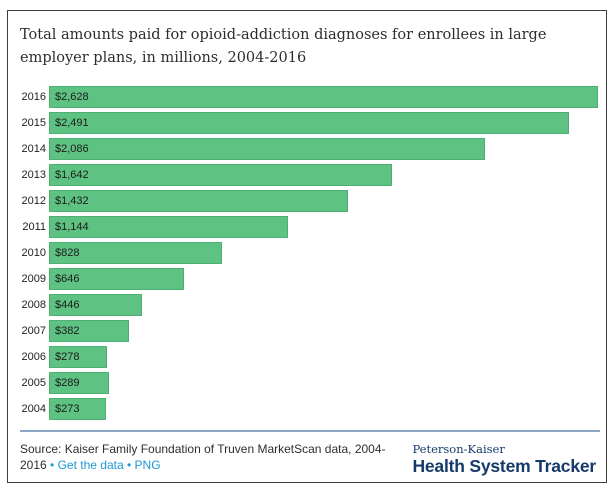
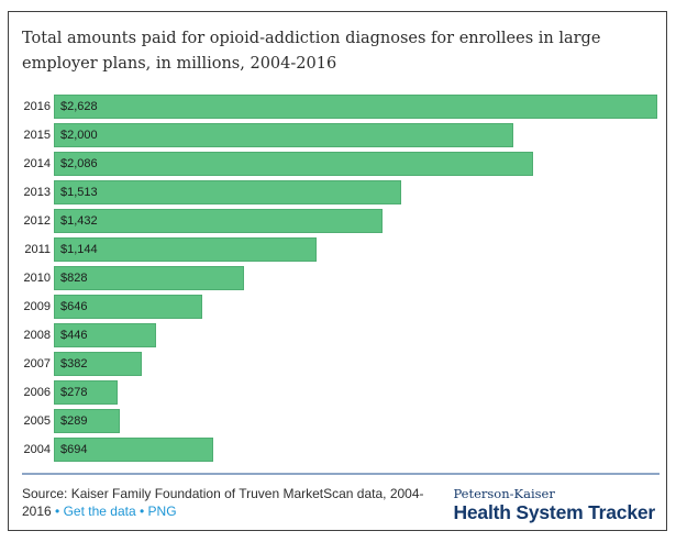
2015: $2,491 -> $2,000
2013: $1,642 -> $1,513
2004: $273 -> $694
